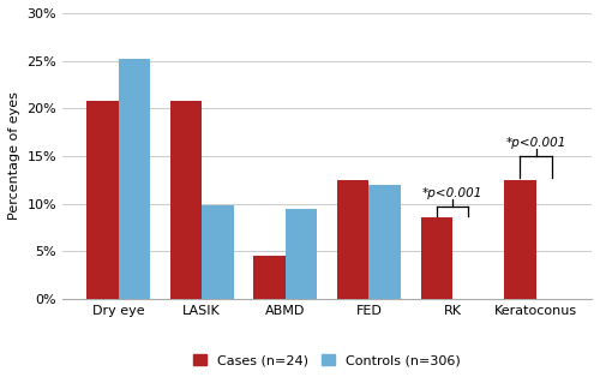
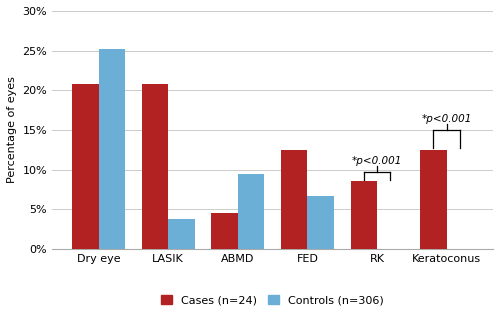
Controls (n=306)/LASIK: 9.8% -> 3.8%
Controls (n=306)/FED: 12.0% -> 6.6%
